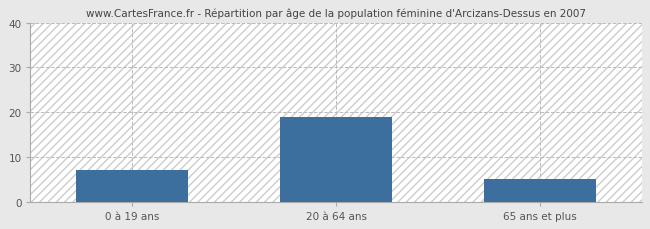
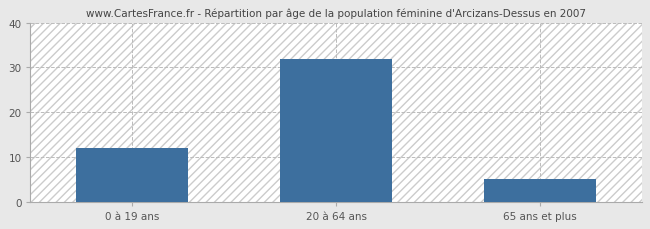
0 à 19 ans: 7 -> 12
20 à 64 ans: 19 -> 32
